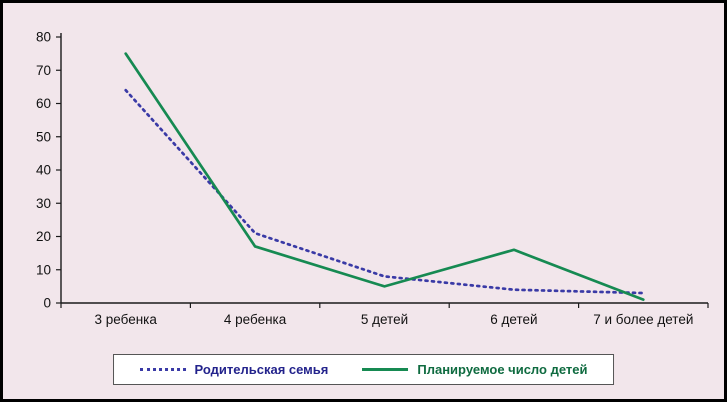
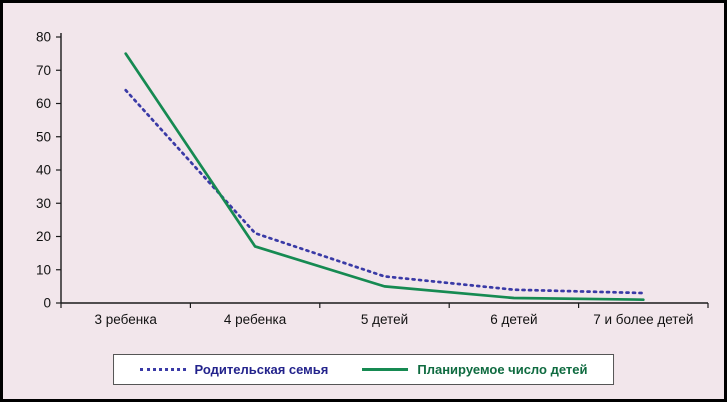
Планируемое число детей/6 детей: 16 -> 2
